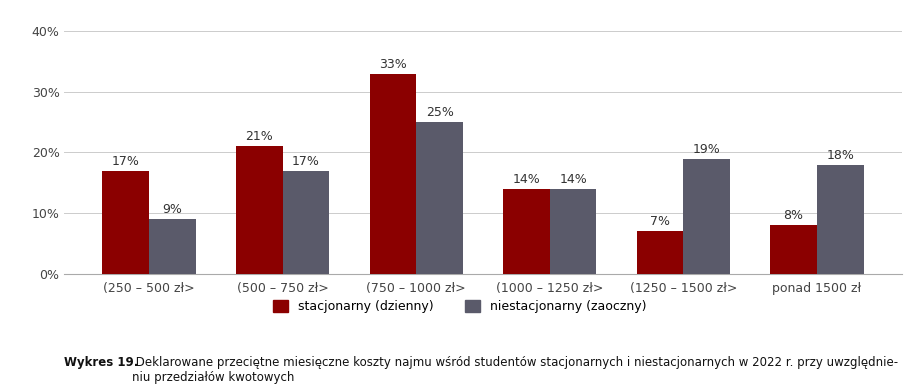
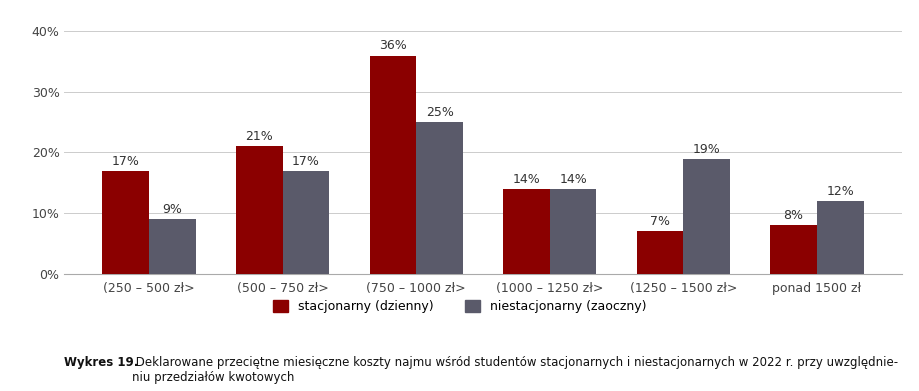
stacjonarny (dzienny)/(750 – 1000 zł>: 33% -> 36%
niestacjonarny (zaoczny)/ponad 1500 zł: 18% -> 12%
